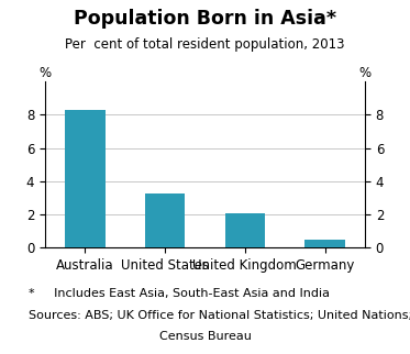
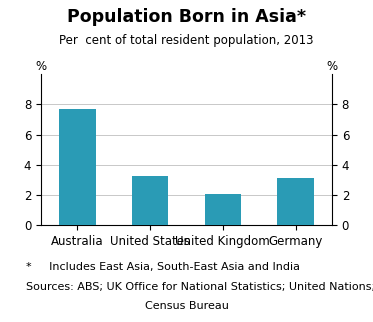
Australia: 8.3 -> 7.7
Germany: 0.5 -> 3.1
